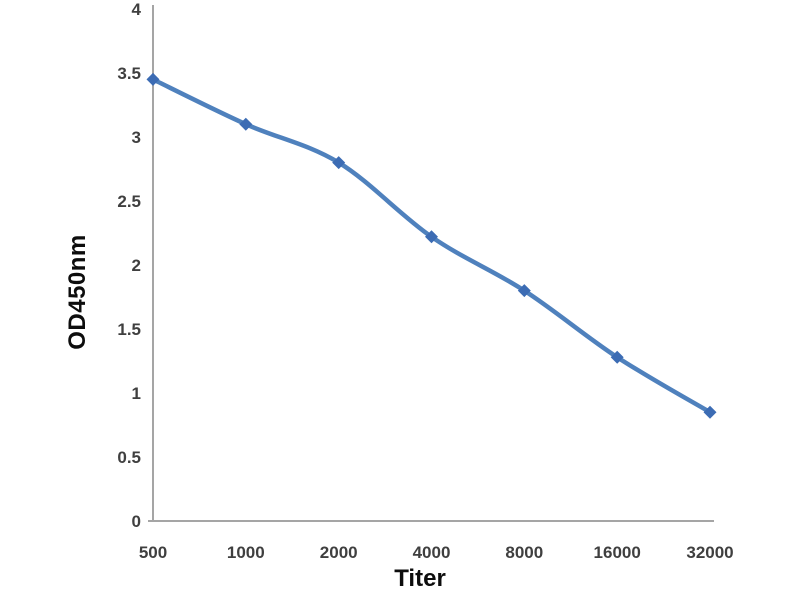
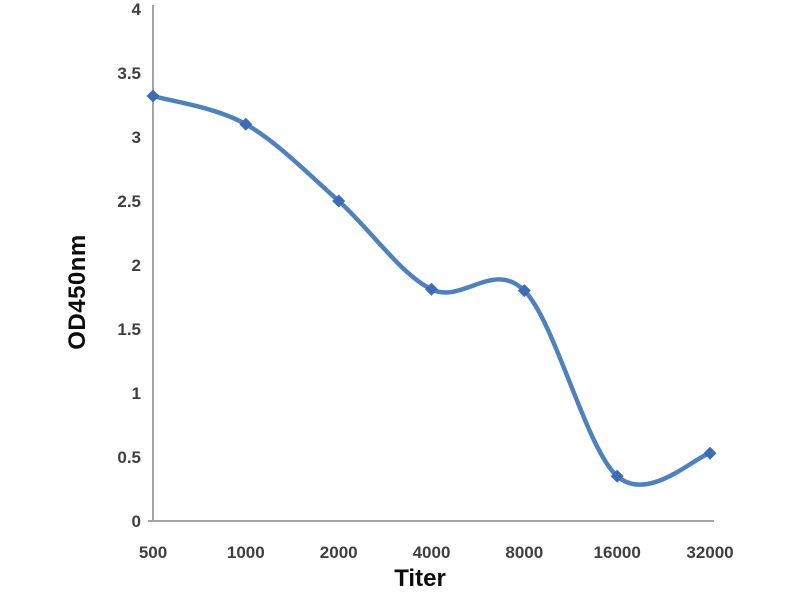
500: 3.45 -> 3.32
2000: 2.80 -> 2.50
4000: 2.22 -> 1.81
16000: 1.28 -> 0.35
32000: 0.85 -> 0.53
